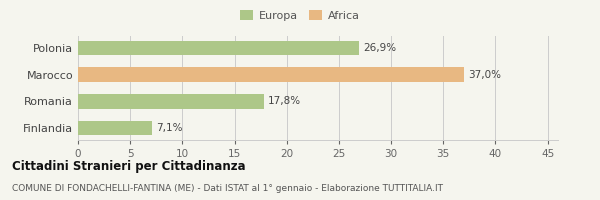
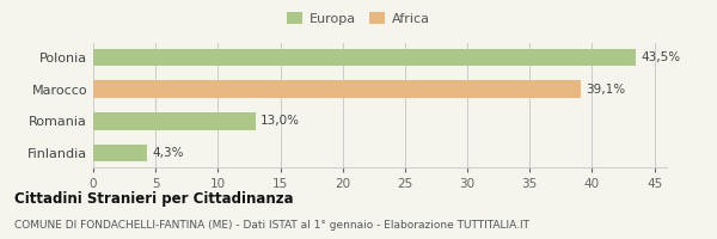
Polonia: 26,9% -> 43,5%
Marocco: 37,0% -> 39,1%
Romania: 17,8% -> 13,0%
Finlandia: 7,1% -> 4,3%
